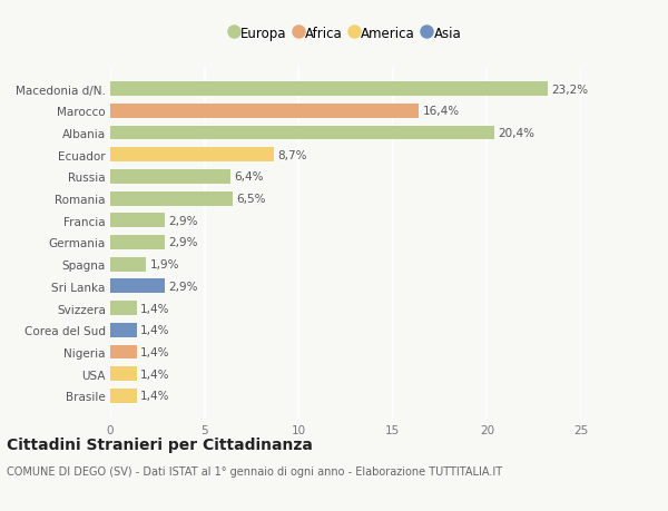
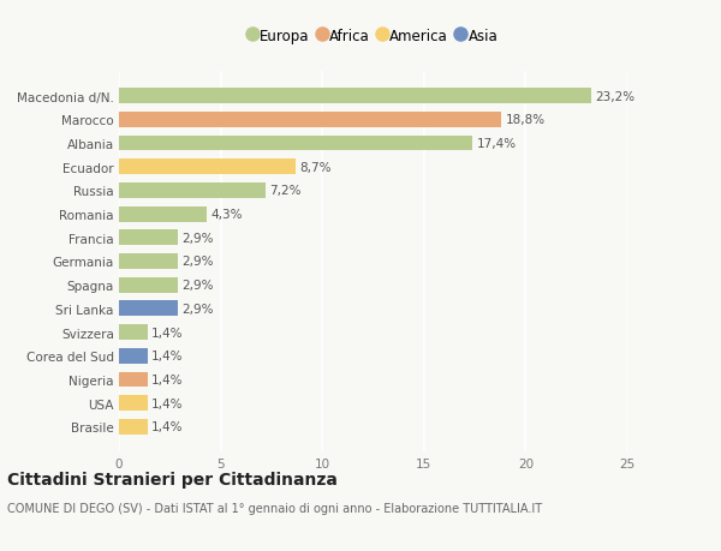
Marocco: 16,4% -> 18,8%
Albania: 20,4% -> 17,4%
Russia: 6,4% -> 7,2%
Romania: 6,5% -> 4,3%
Spagna: 1,9% -> 2,9%
